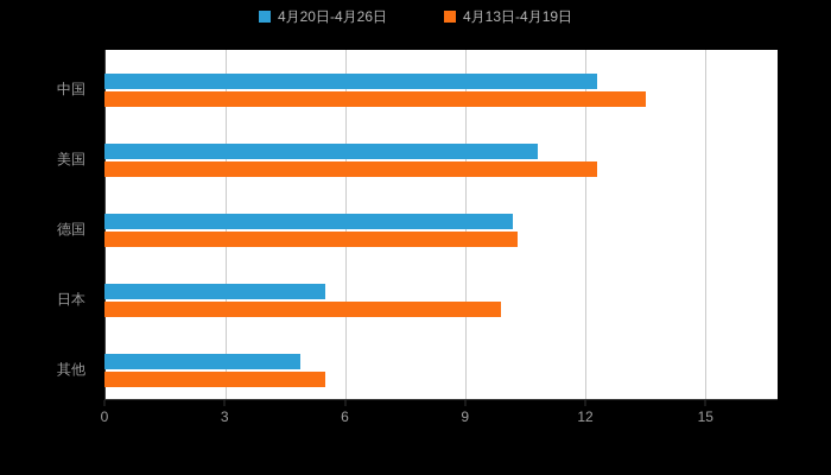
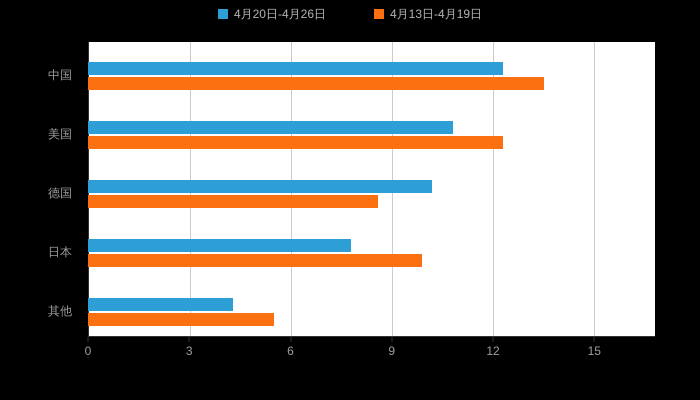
4月13日-4月19日/德国: 10.3 -> 8.6
4月20日-4月26日/日本: 5.5 -> 7.8
4月20日-4月26日/其他: 4.9 -> 4.3
